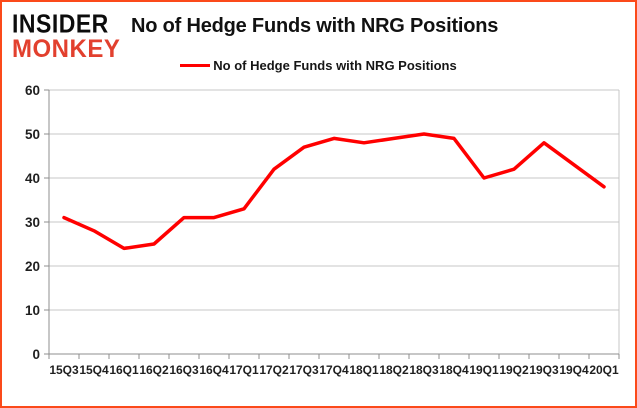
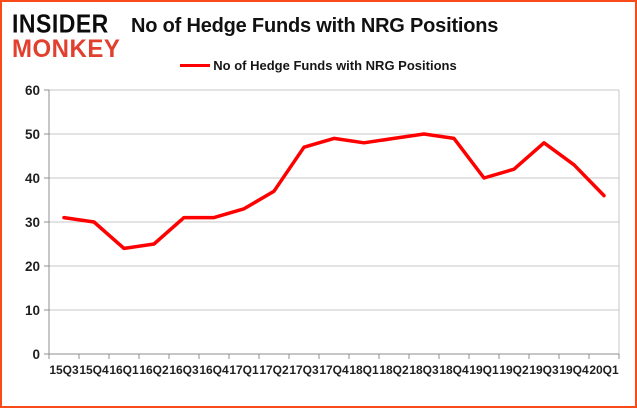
15Q4: 28 -> 30
17Q2: 42 -> 37
20Q1: 38 -> 36
